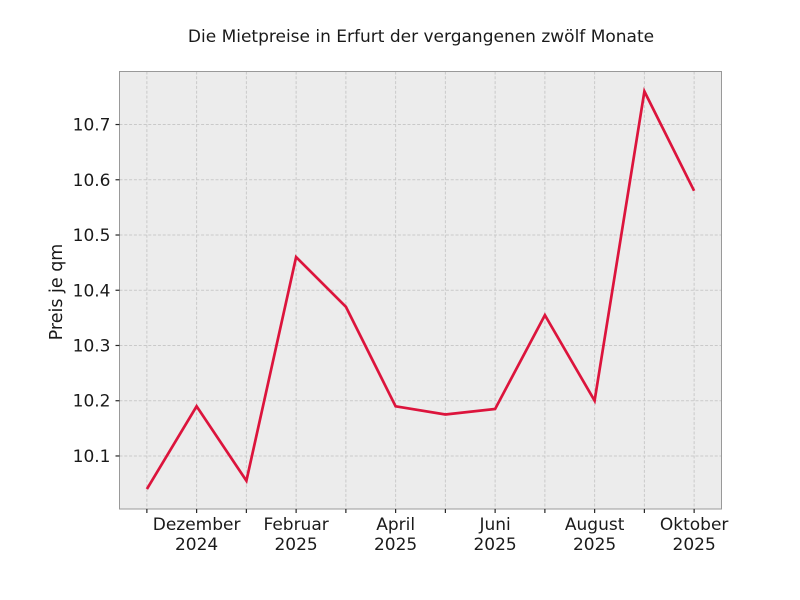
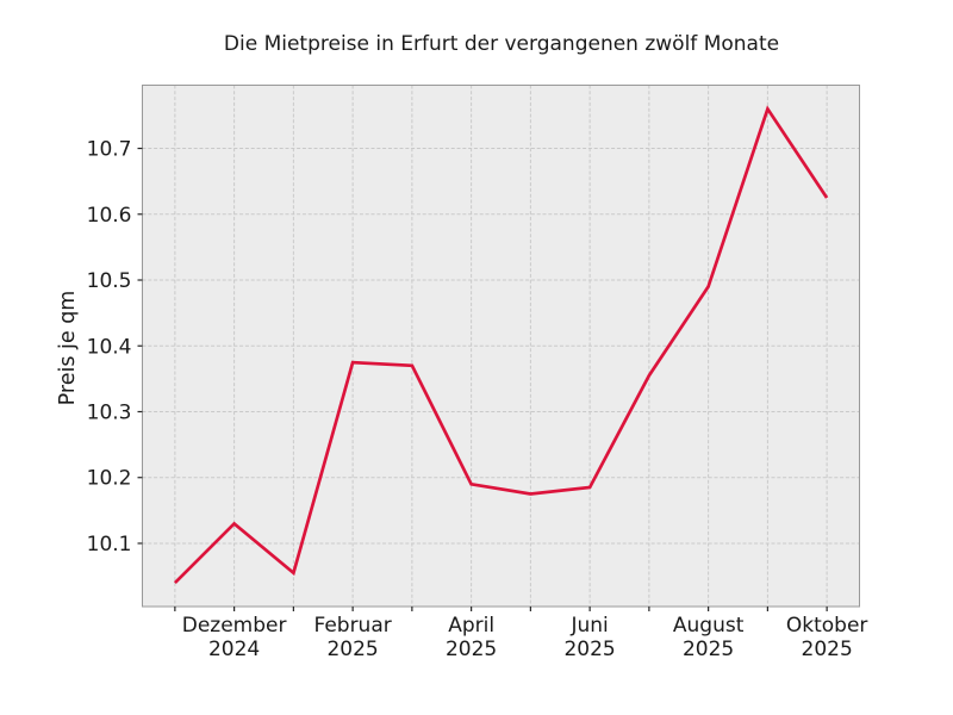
Dezember 2024: 10.19 -> 10.13
Februar 2025: 10.46 -> 10.38
August 2025: 10.20 -> 10.49
Oktober 2025: 10.58 -> 10.62
